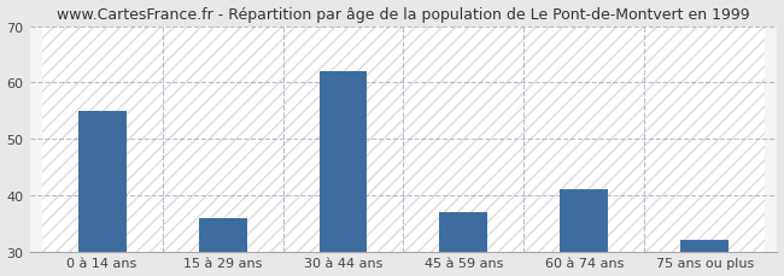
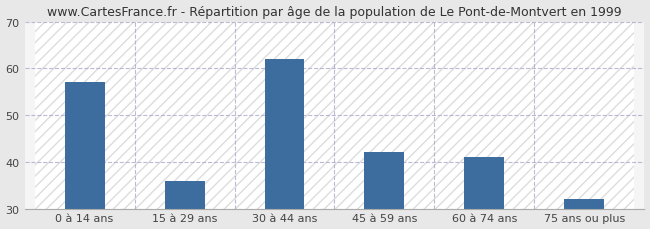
0 à 14 ans: 55 -> 57
45 à 59 ans: 37 -> 42
